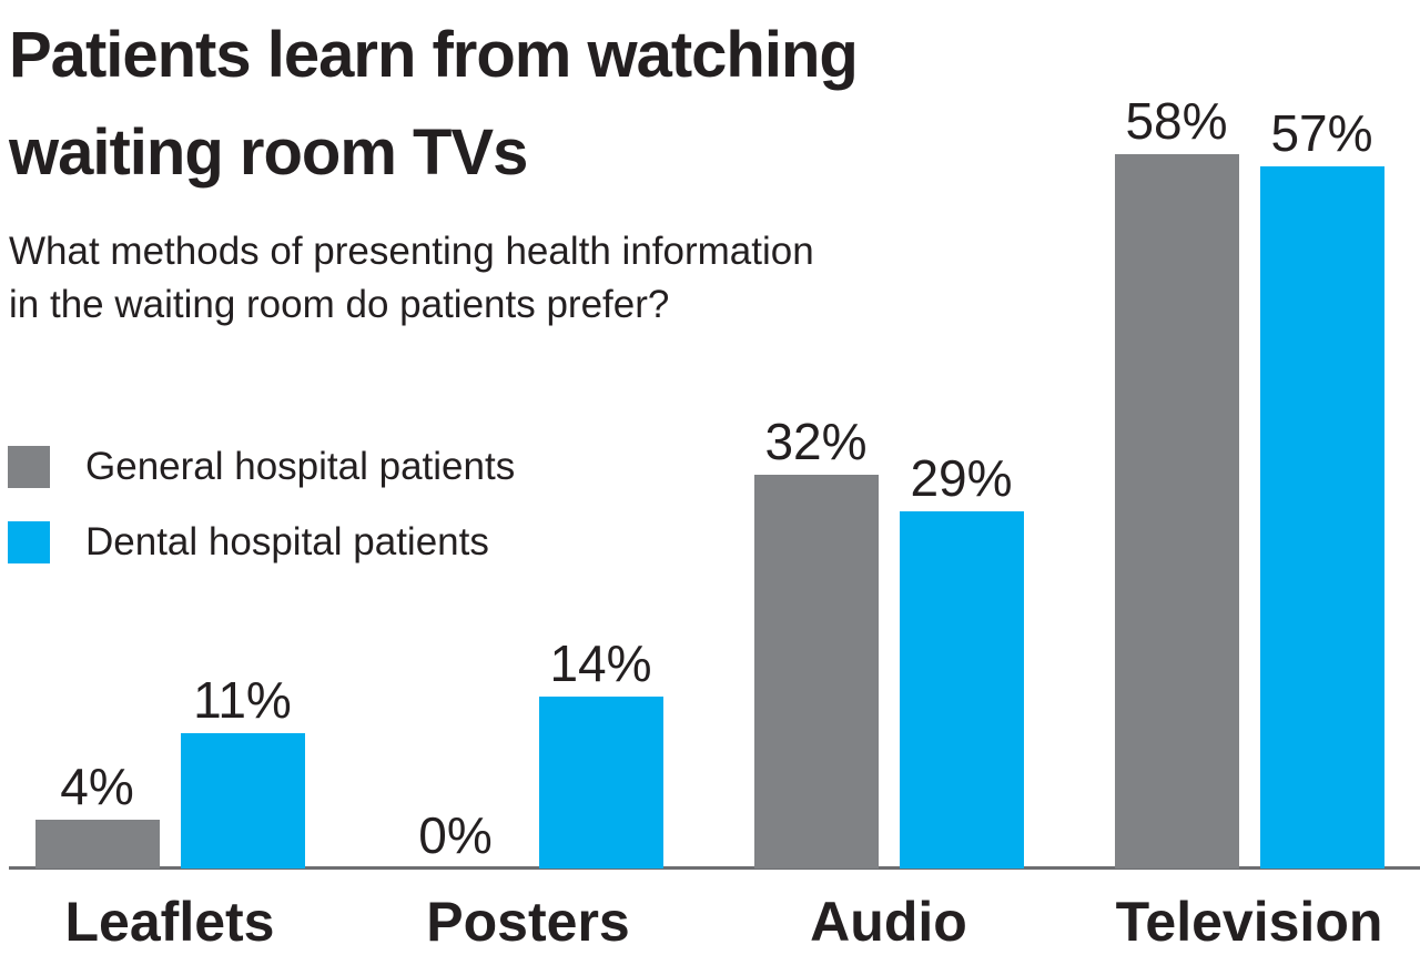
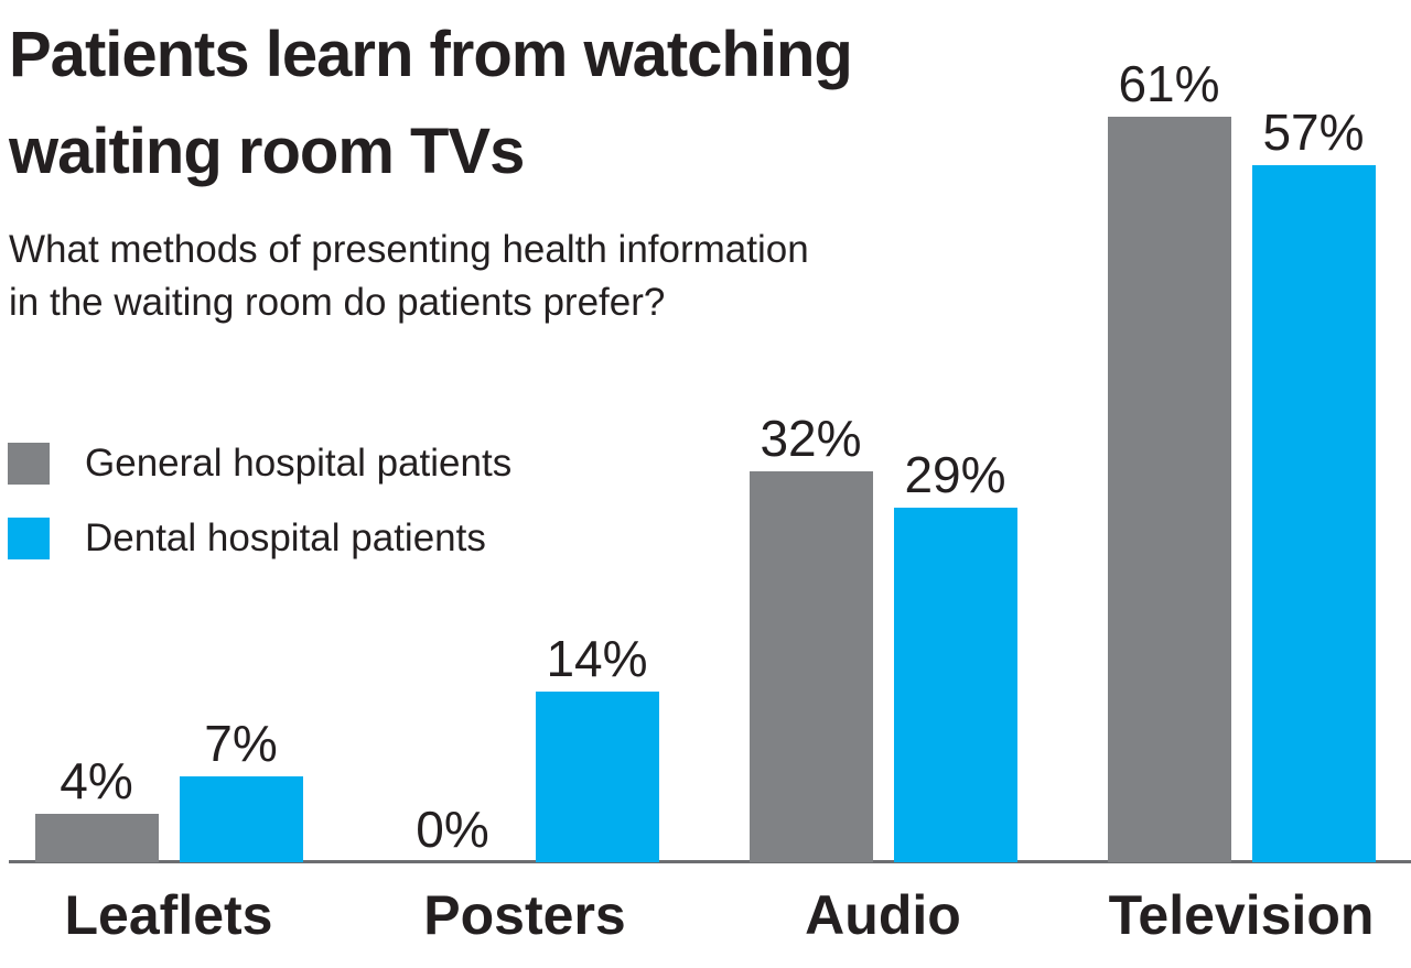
Dental hospital patients/Leaflets: 11% -> 7%
General hospital patients/Television: 58% -> 61%
